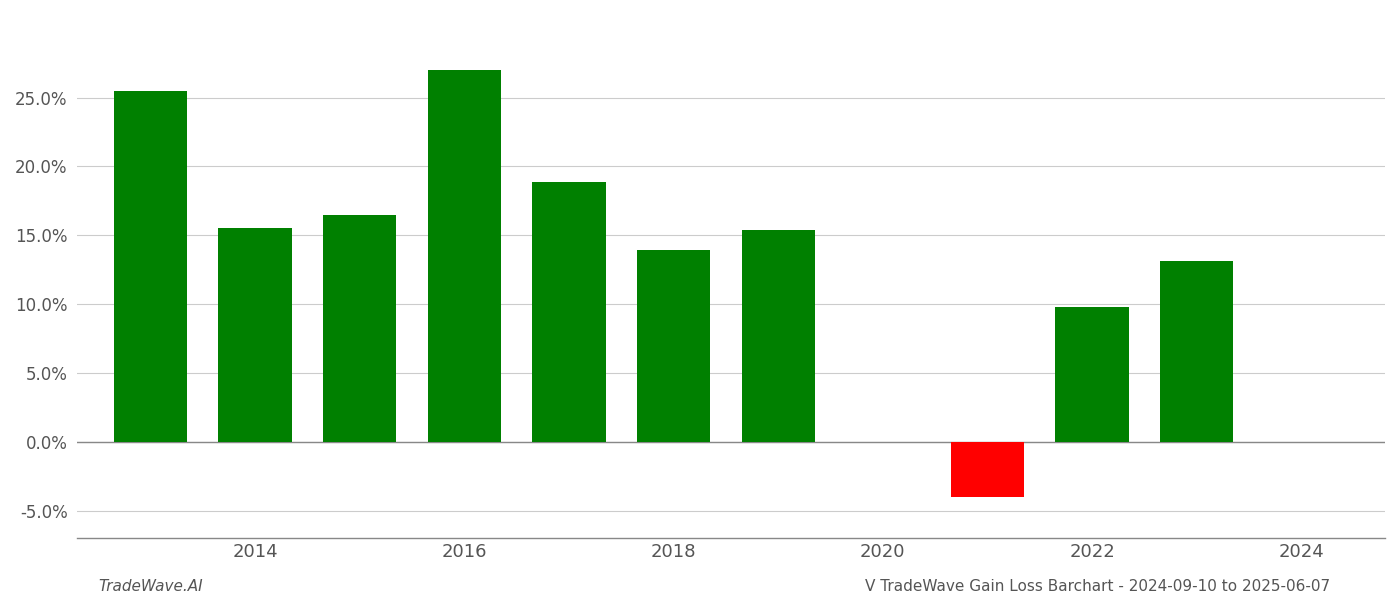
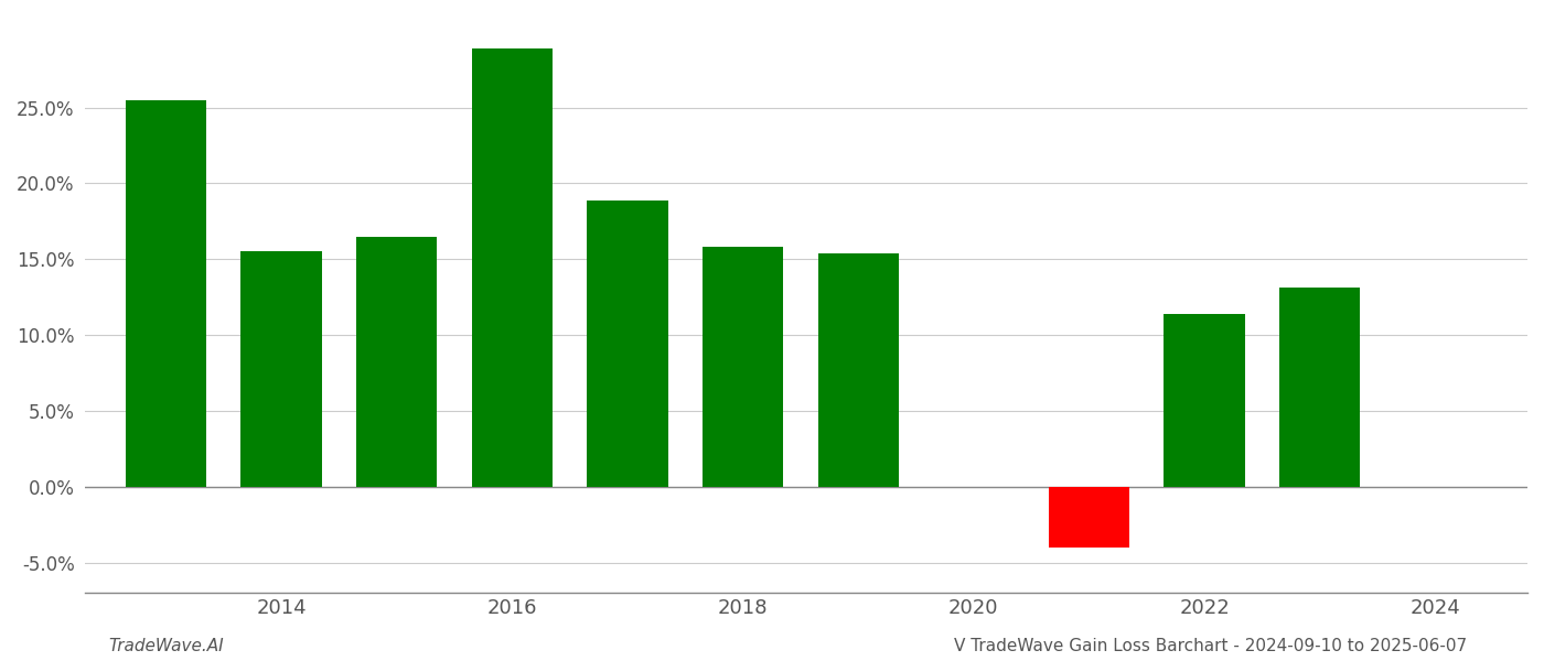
2016: 27.0% -> 28.9%
2018: 13.9% -> 15.8%
2022: 9.8% -> 11.4%
